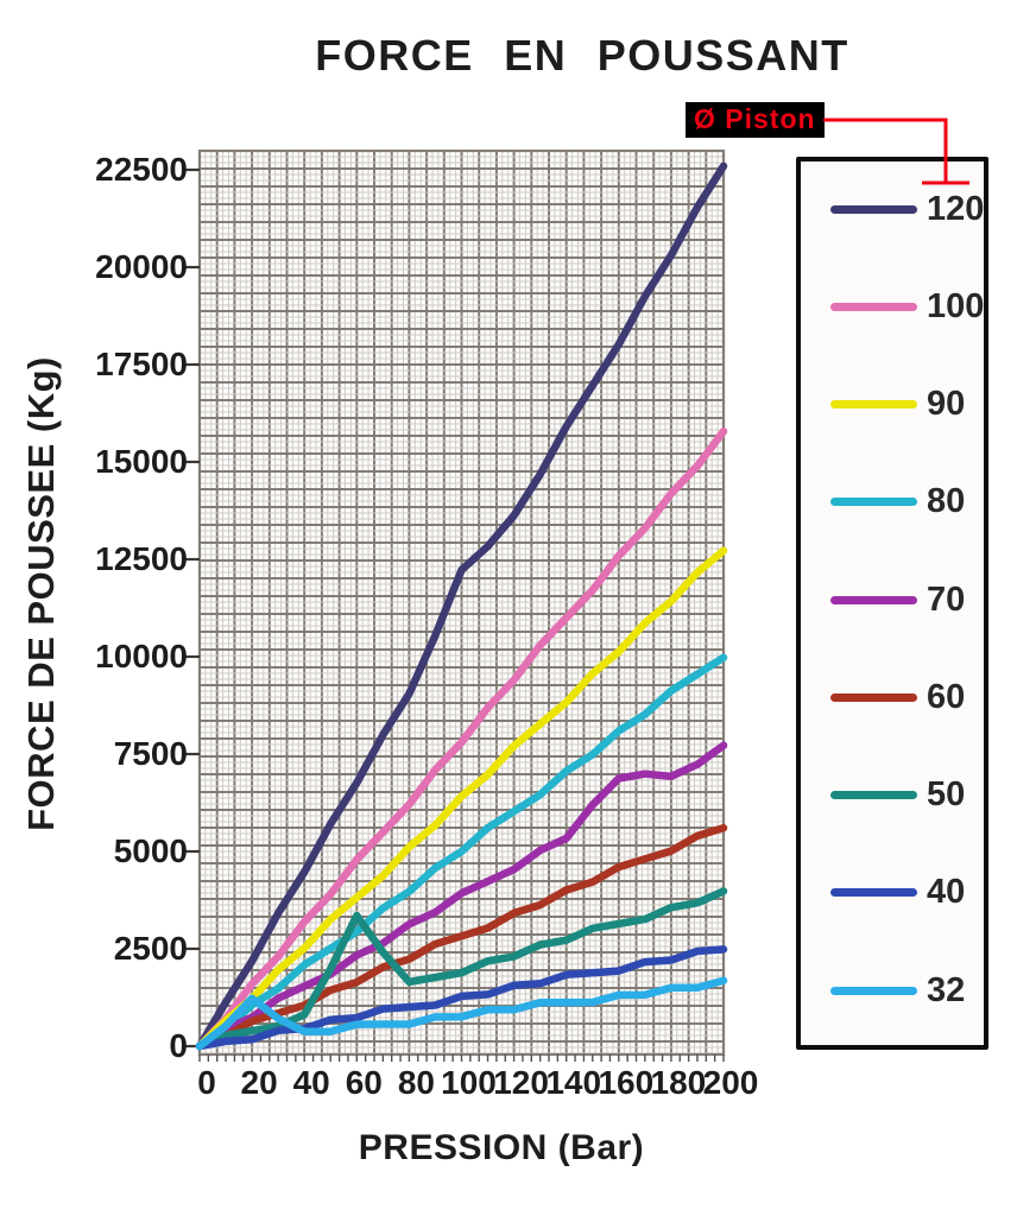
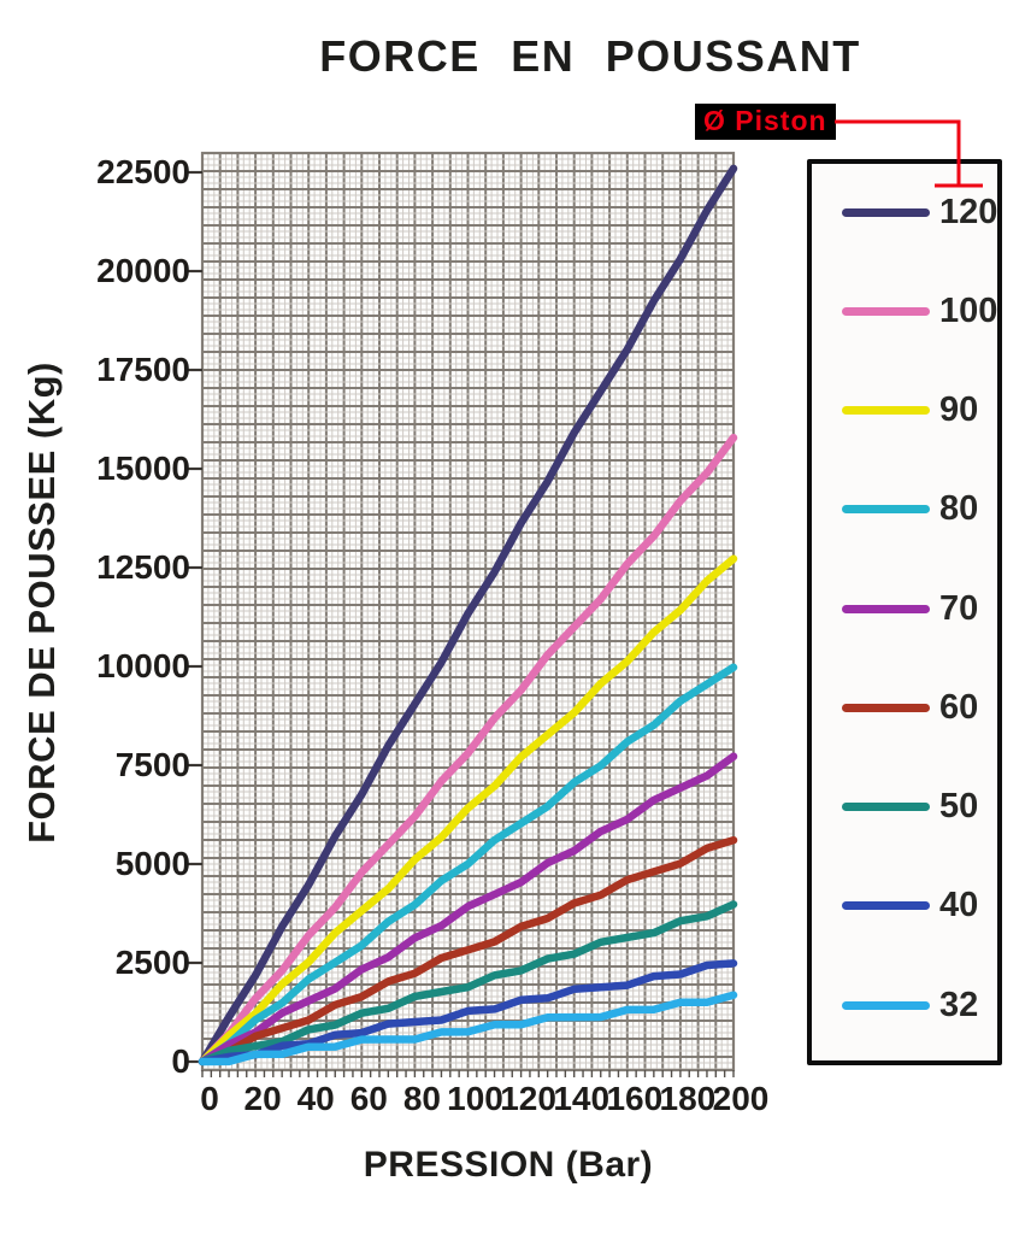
32/20: 1200 -> 200
50/60: 3300 -> 1200
120/100: 12200 -> 11300
70/160: 6900 -> 6200
